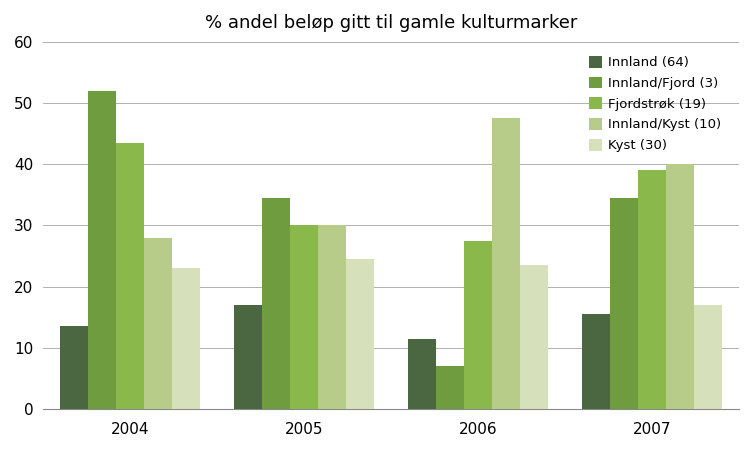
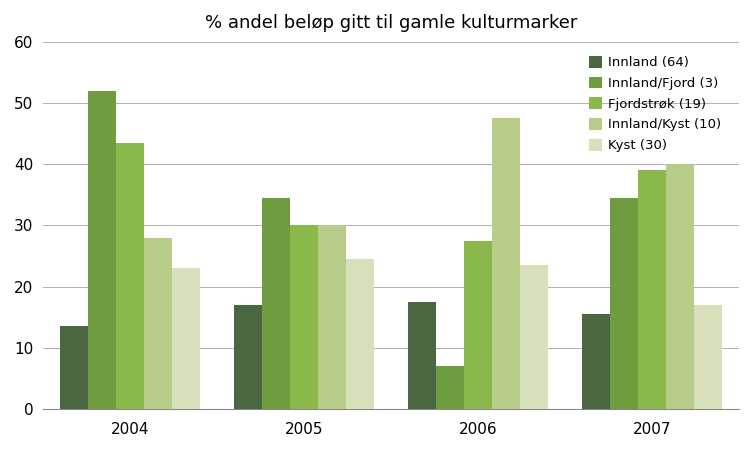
Innland (64)/2006: 11.4 -> 17.5
